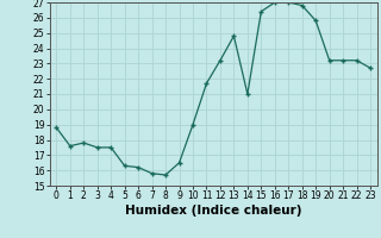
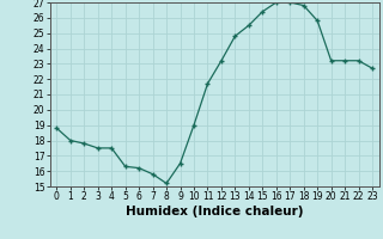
1: 17.6 -> 18.0
8: 15.7 -> 15.2
14: 21.0 -> 25.5
